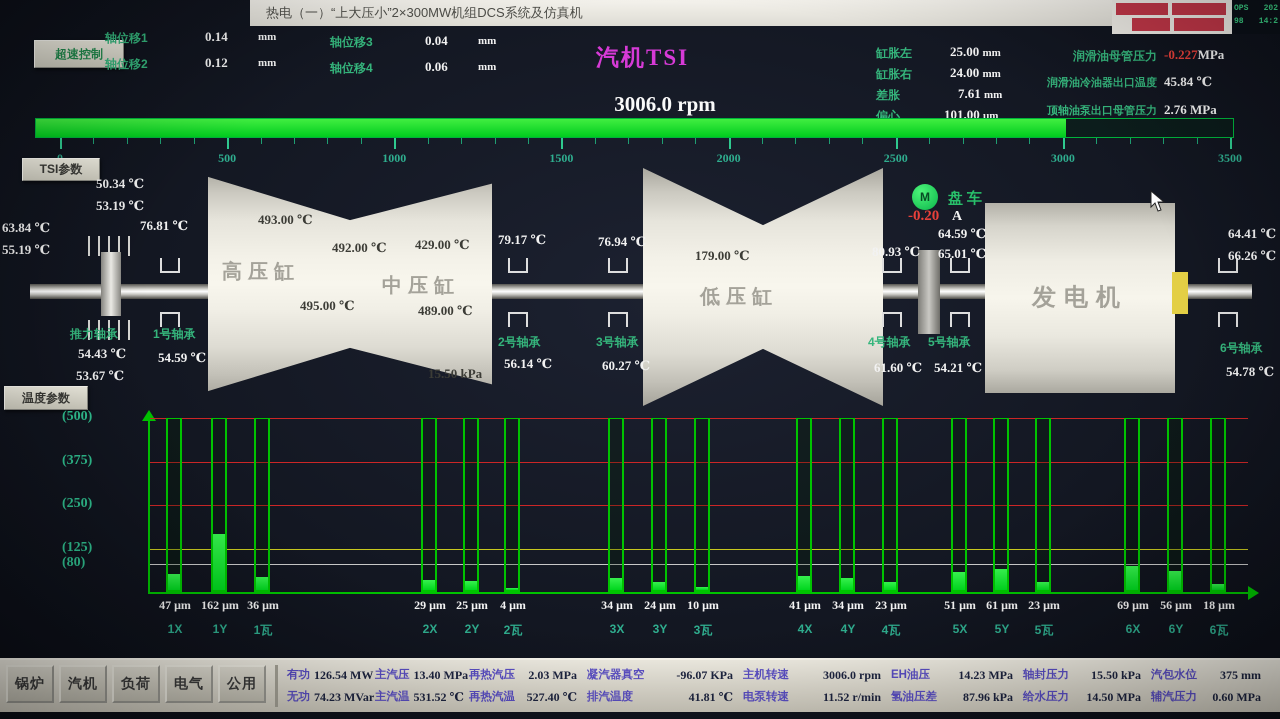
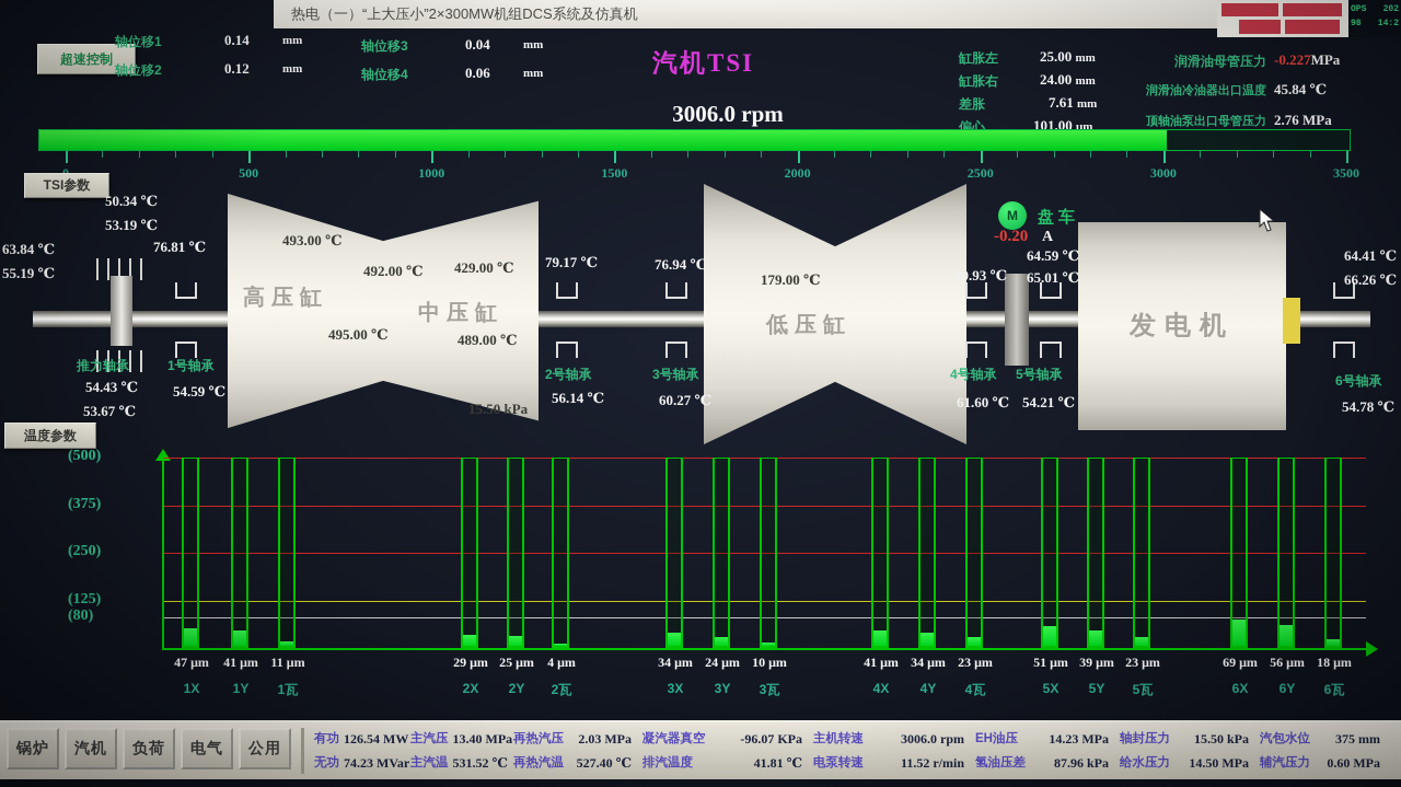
1Y: 162 -> 41
1瓦: 36 -> 11
5Y: 61 -> 39
